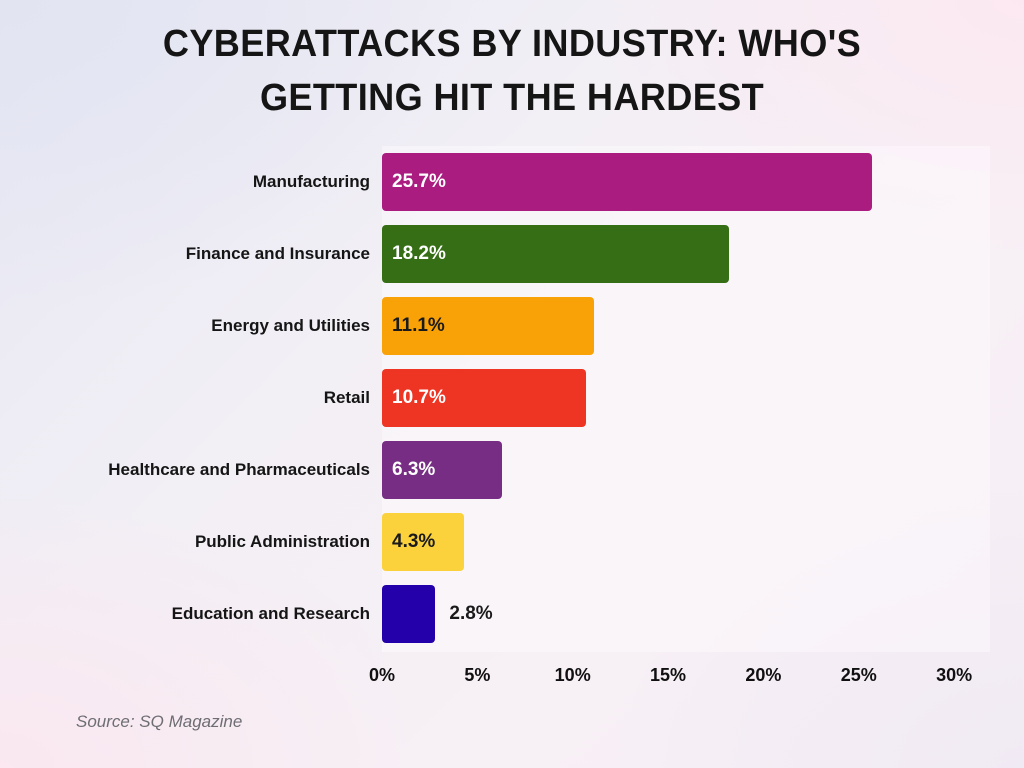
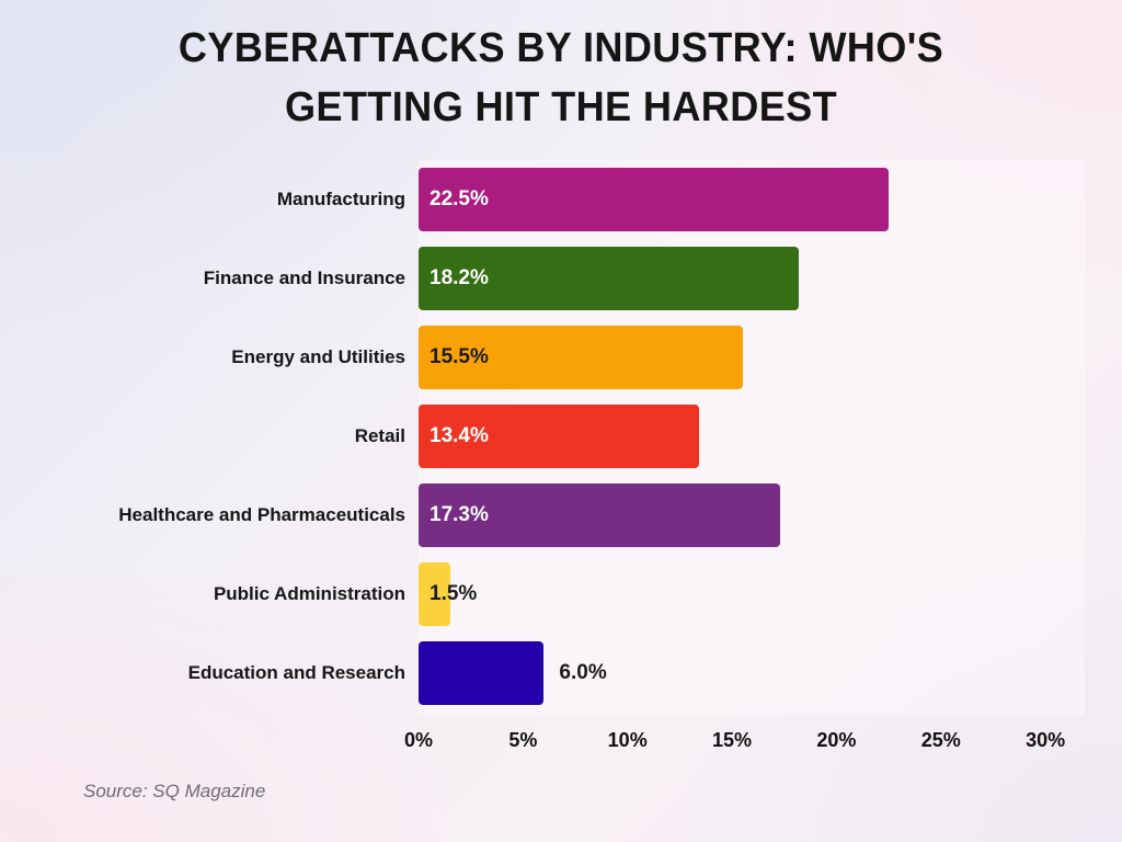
Manufacturing: 25.7% -> 22.5%
Energy and Utilities: 11.1% -> 15.5%
Retail: 10.7% -> 13.4%
Healthcare and Pharmaceuticals: 6.3% -> 17.3%
Public Administration: 4.3% -> 1.5%
Education and Research: 2.8% -> 6.0%
